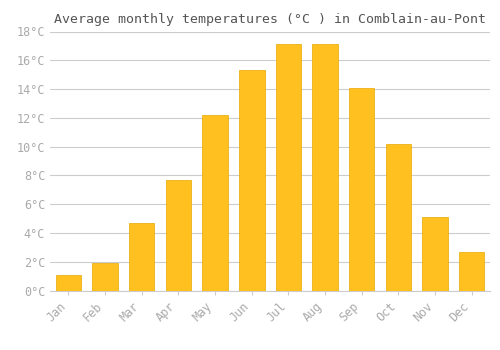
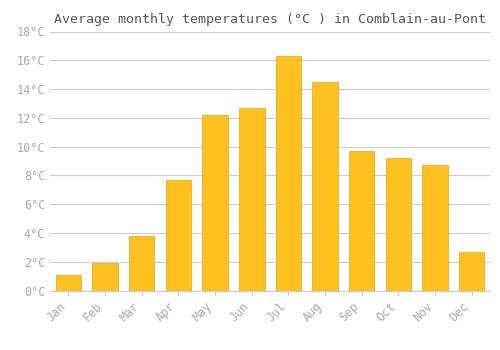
Mar: 4.7°C -> 3.8°C
Jun: 15.3°C -> 12.7°C
Jul: 17.1°C -> 16.3°C
Aug: 17.1°C -> 14.5°C
Sep: 14.1°C -> 9.7°C
Oct: 10.2°C -> 9.2°C
Nov: 5.1°C -> 8.7°C
